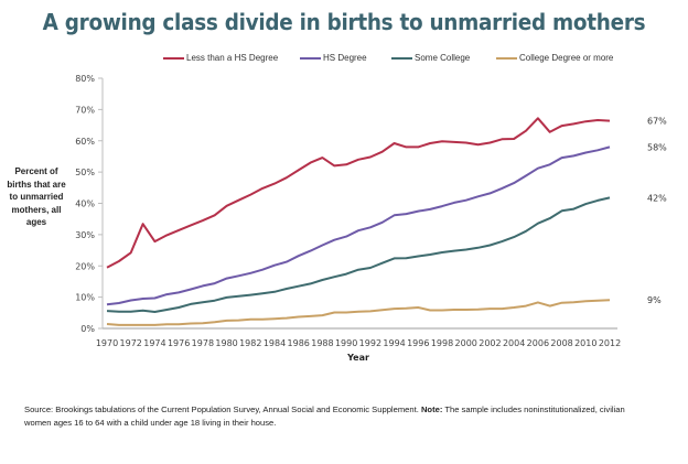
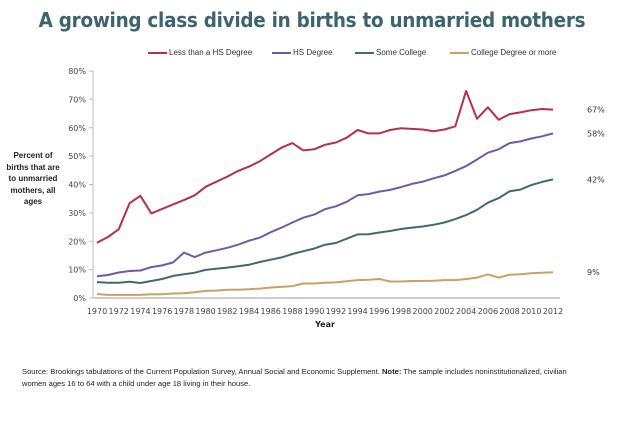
Less than a HS Degree/1974: 28% -> 36%
HS Degree/1978: 14% -> 16%
Less than a HS Degree/2004: 61% -> 73%
